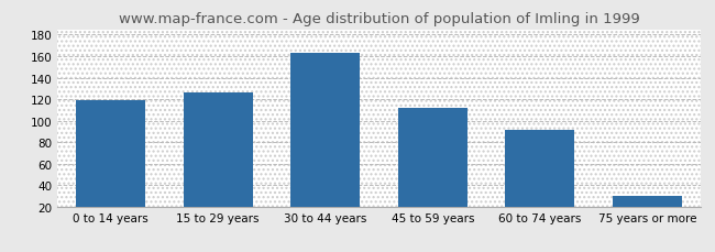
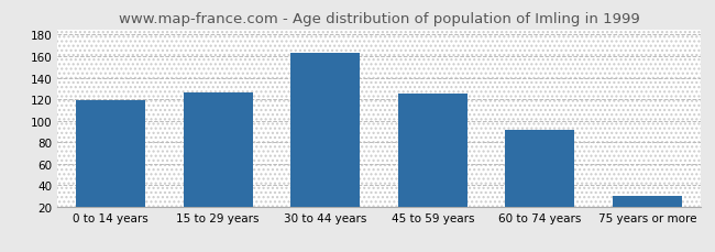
45 to 59 years: 112 -> 125
